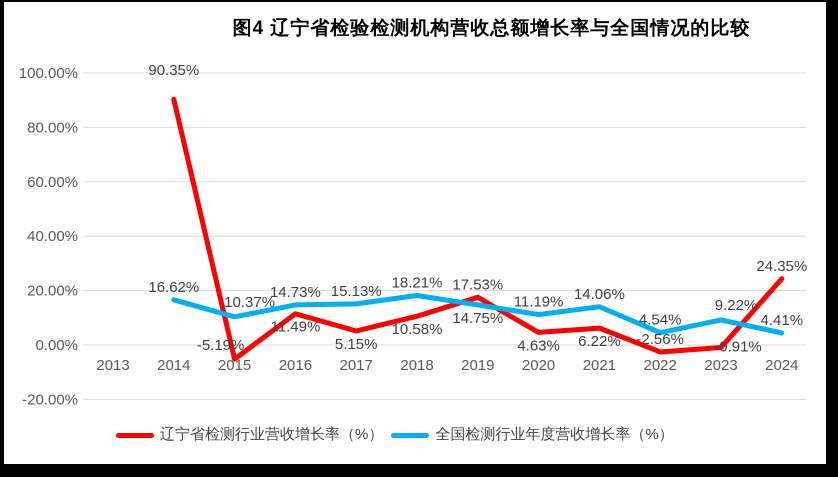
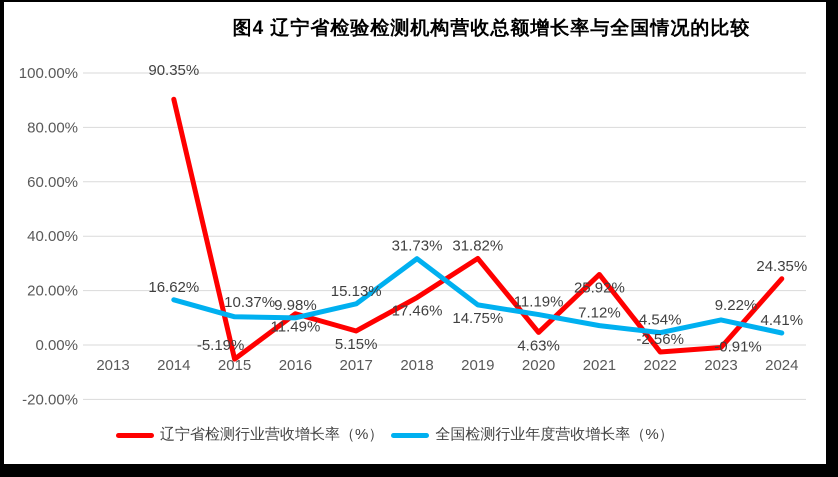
全国检测行业年度营收增长率（%）/2016: 14.73% -> 9.98%
辽宁省检测行业营收增长率（%）/2018: 10.58% -> 17.46%
全国检测行业年度营收增长率（%）/2018: 18.21% -> 31.73%
辽宁省检测行业营收增长率（%）/2019: 17.53% -> 31.82%
辽宁省检测行业营收增长率（%）/2021: 6.22% -> 25.92%
全国检测行业年度营收增长率（%）/2021: 14.06% -> 7.12%
